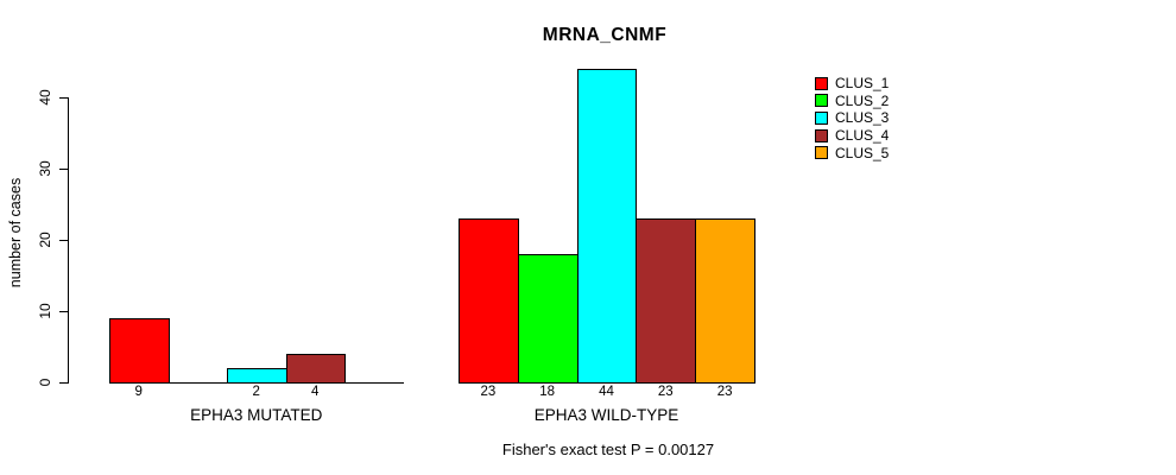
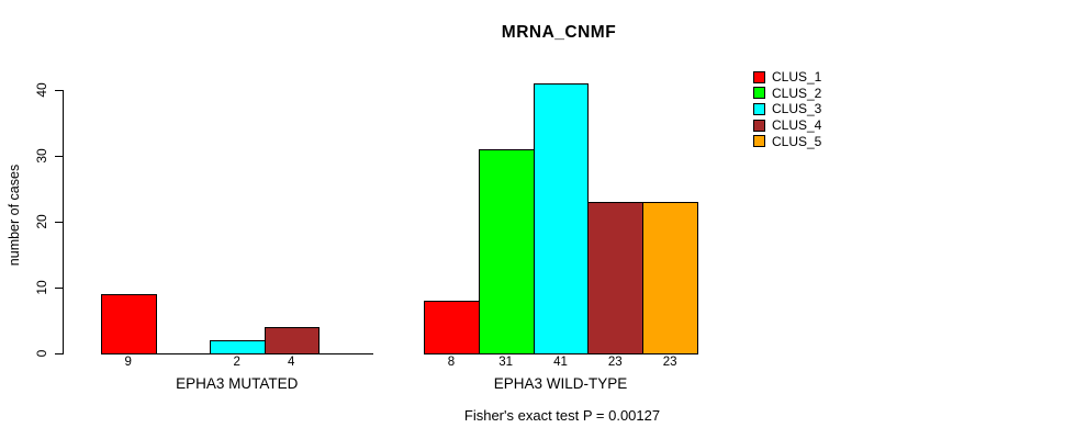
CLUS_1/EPHA3 WILD-TYPE: 23 -> 8
CLUS_2/EPHA3 WILD-TYPE: 18 -> 31
CLUS_3/EPHA3 WILD-TYPE: 44 -> 41
